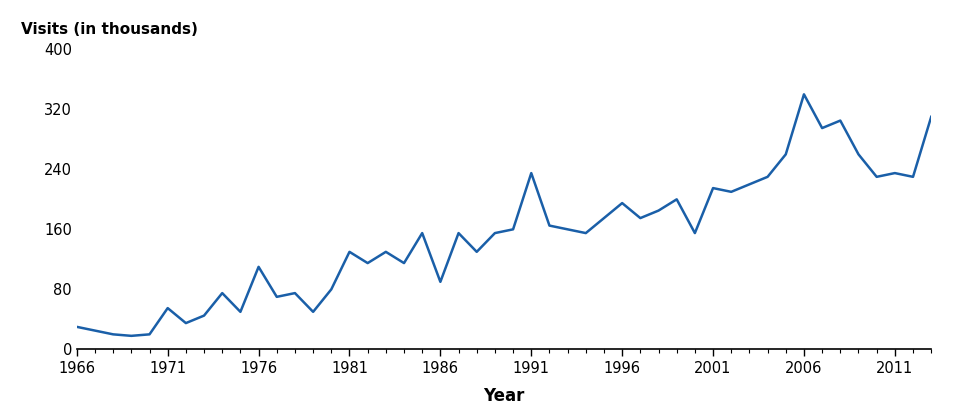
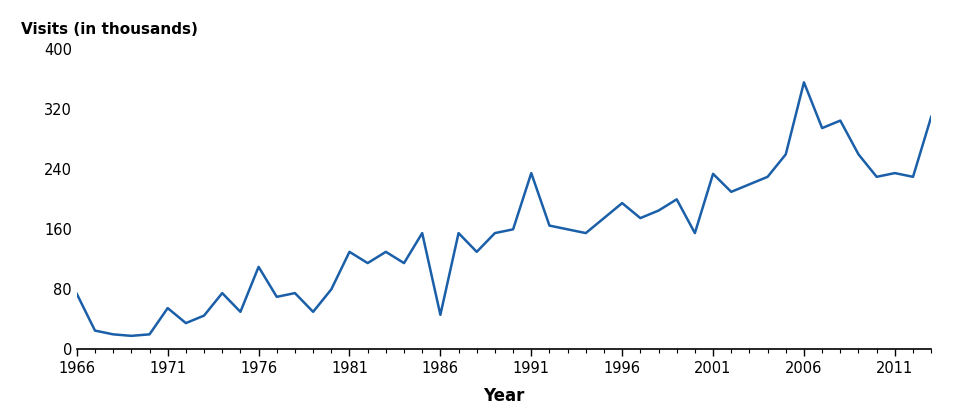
1966: 30 -> 74
1986: 90 -> 46
2001: 215 -> 234
2006: 340 -> 356
